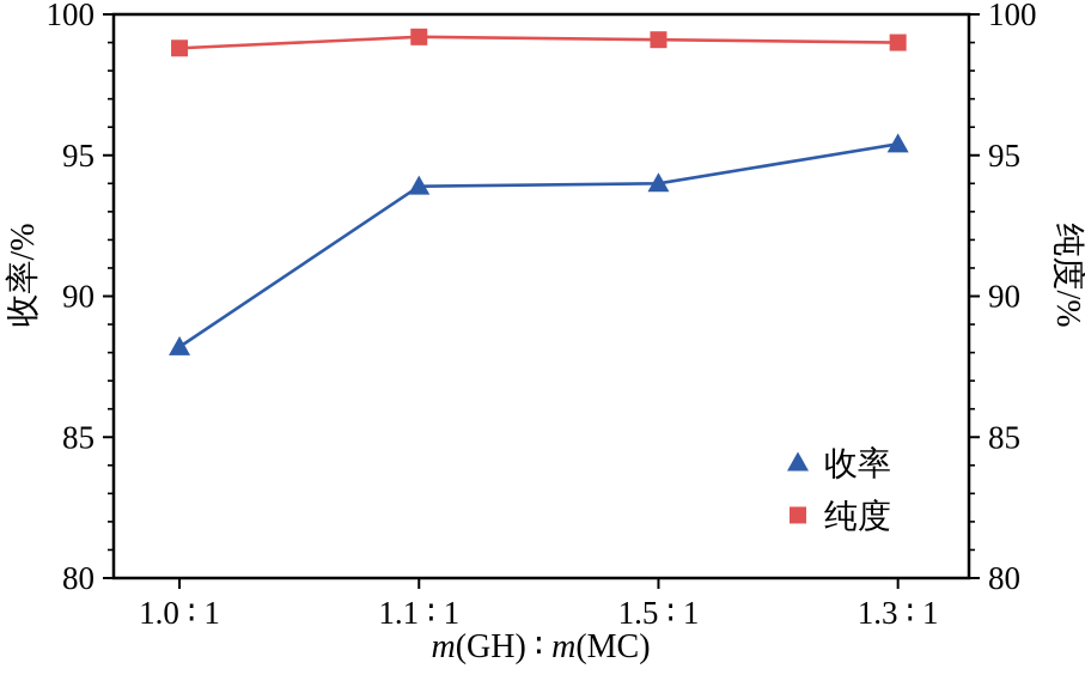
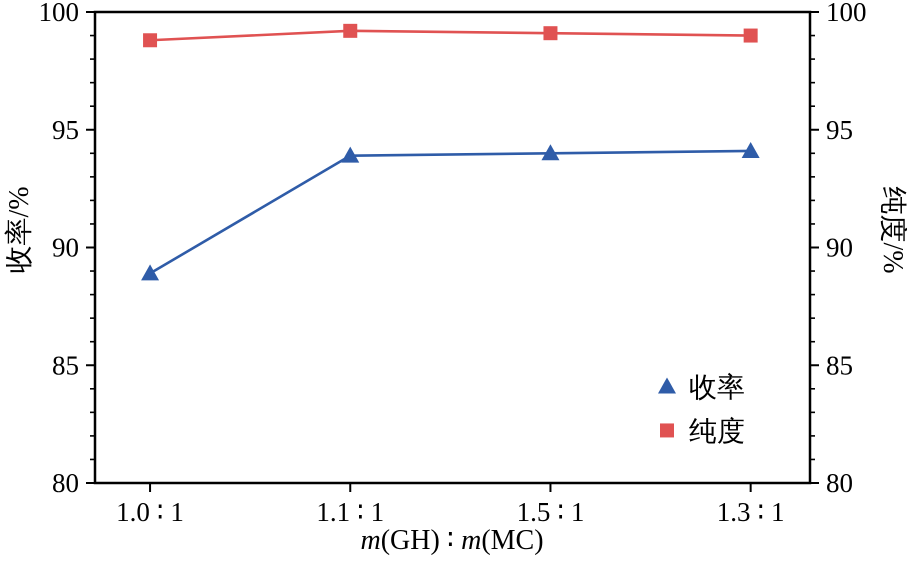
收率/1.0 ∶ 1: 88.2 -> 88.9
收率/1.3 ∶ 1: 95.4 -> 94.1
